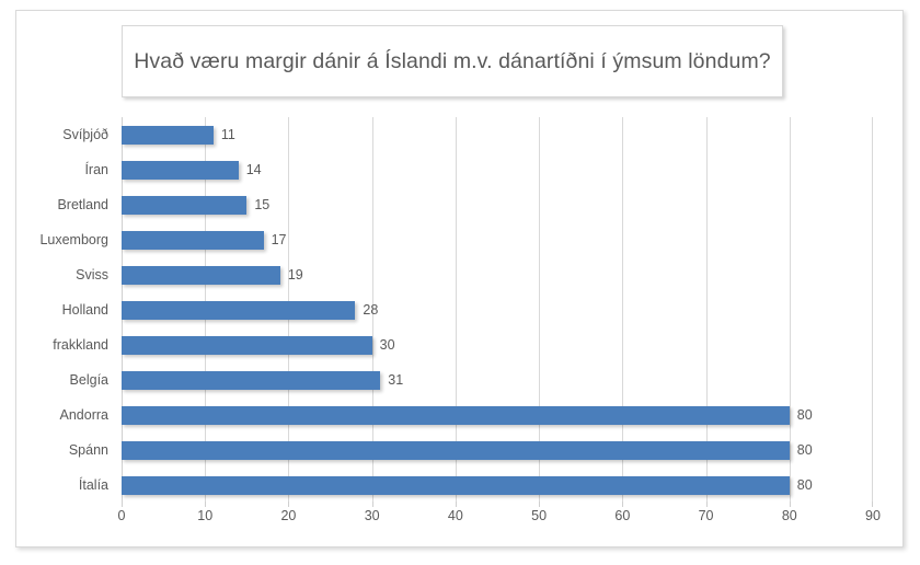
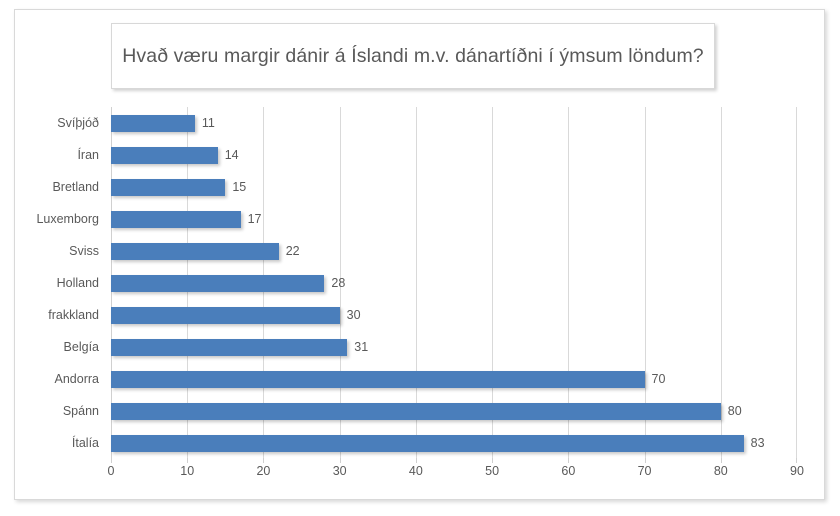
Sviss: 19 -> 22
Andorra: 80 -> 70
Ítalía: 80 -> 83
